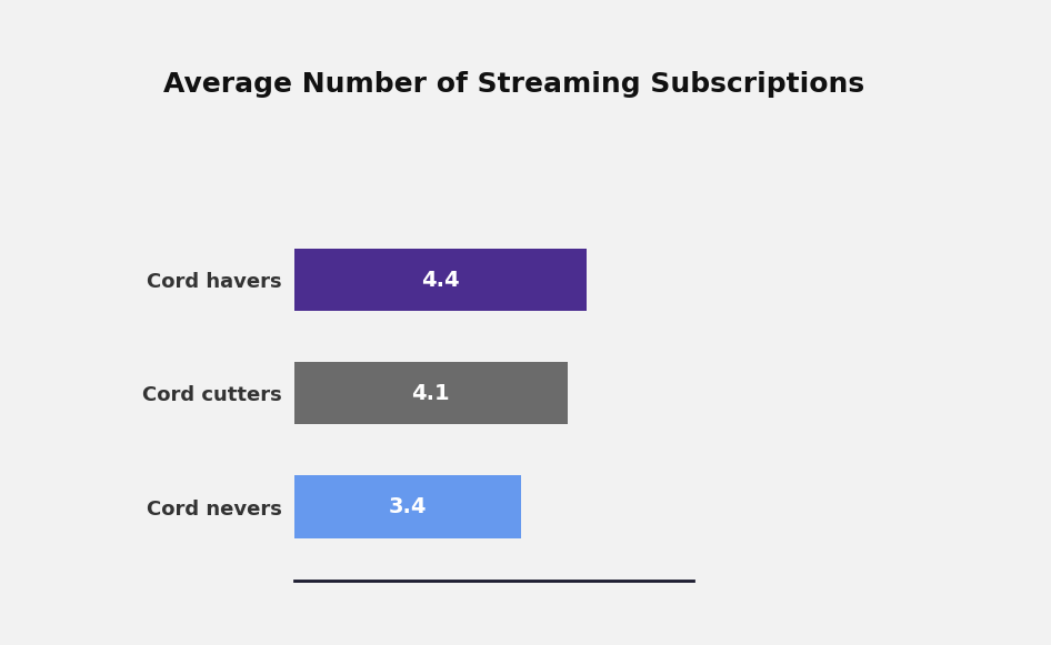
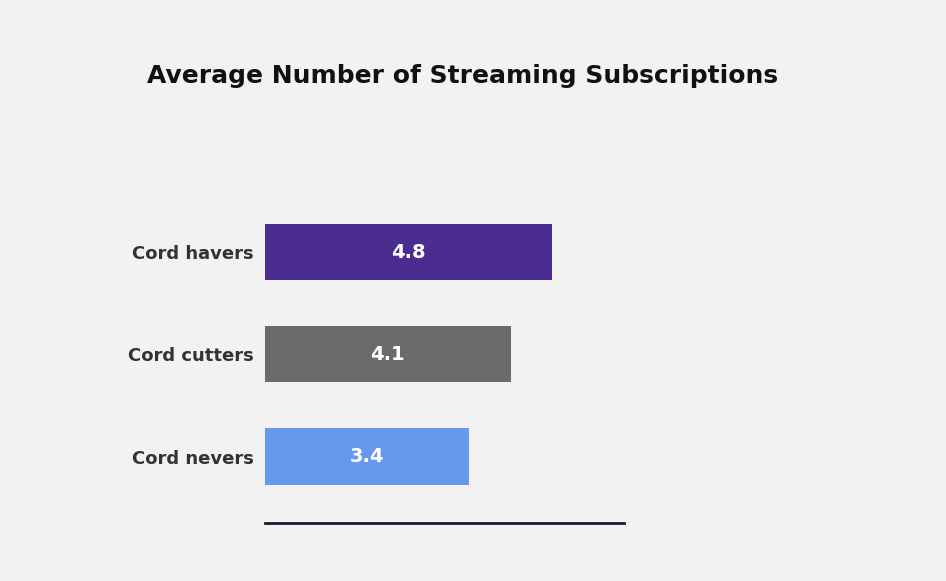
Cord havers: 4.4 -> 4.8
